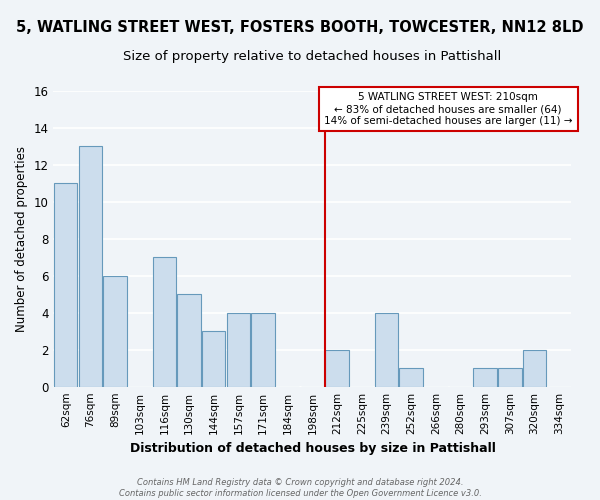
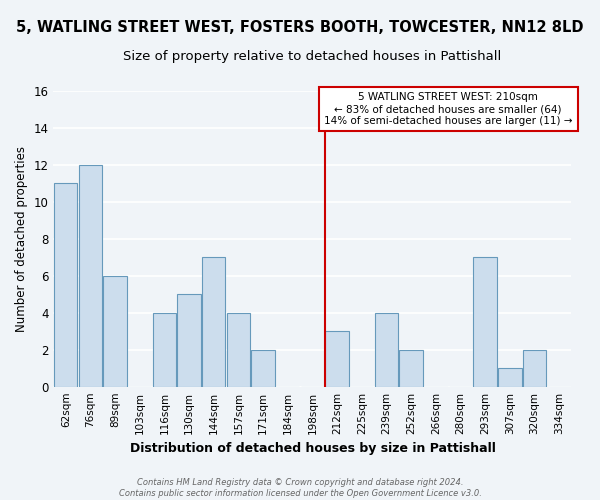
76sqm: 13 -> 12
116sqm: 7 -> 4
144sqm: 3 -> 7
171sqm: 4 -> 2
212sqm: 2 -> 3
252sqm: 1 -> 2
293sqm: 1 -> 7
